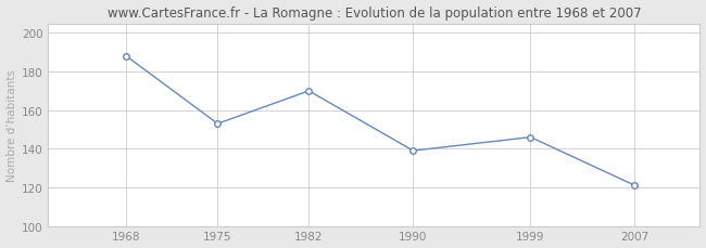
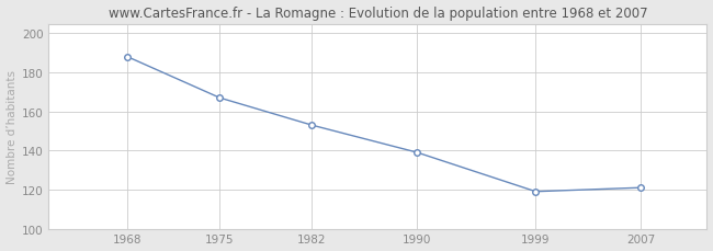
1975: 153 -> 167
1982: 170 -> 153
1999: 146 -> 119
